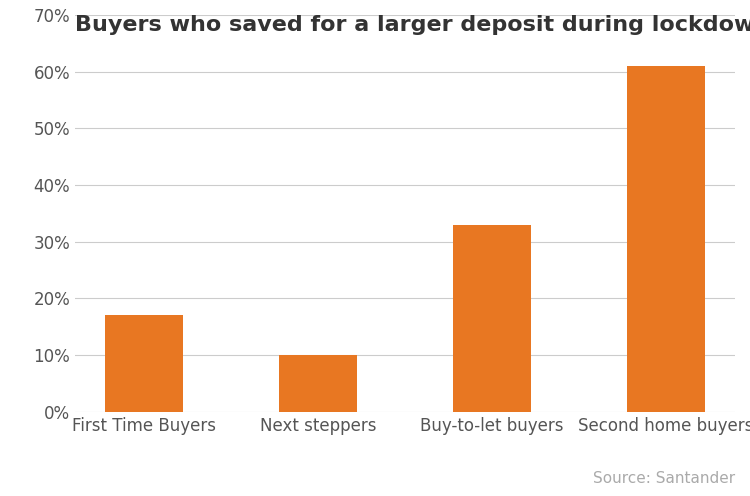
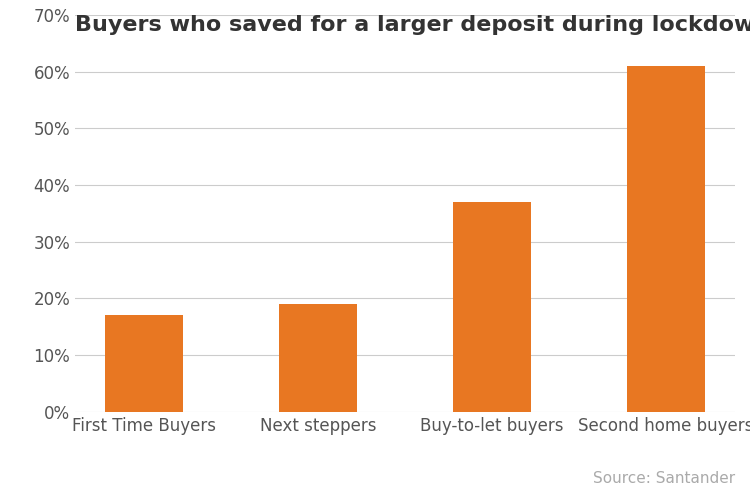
Next steppers: 10% -> 19%
Buy-to-let buyers: 33% -> 37%
